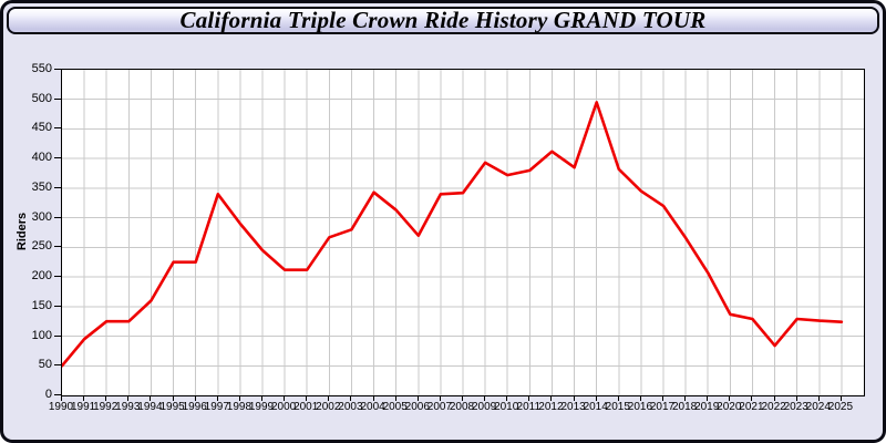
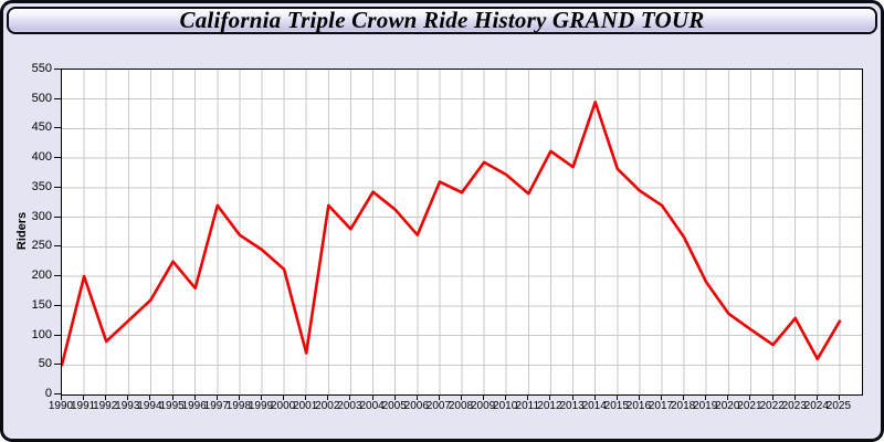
1991: 100 -> 200
1992: 120 -> 90
1996: 220 -> 180
1997: 340 -> 320
1998: 290 -> 270
2001: 210 -> 70
2002: 270 -> 320
2007: 340 -> 360
2011: 380 -> 340
2019: 210 -> 190
2021: 130 -> 110
2024: 130 -> 60
